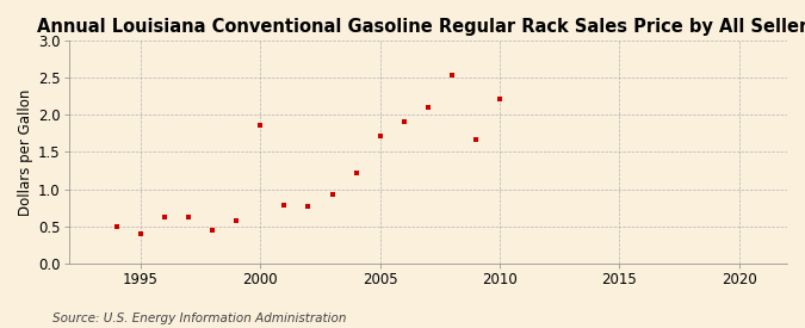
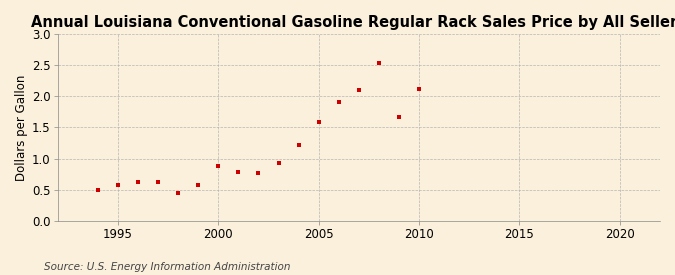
1995: 0.40 -> 0.57
2000: 1.86 -> 0.88
2005: 1.72 -> 1.58
2010: 2.22 -> 2.11
